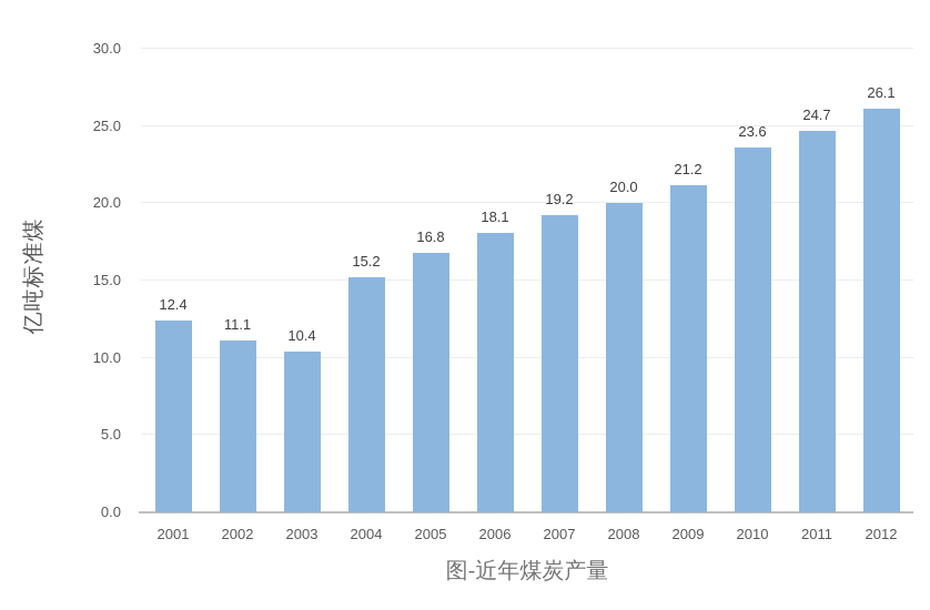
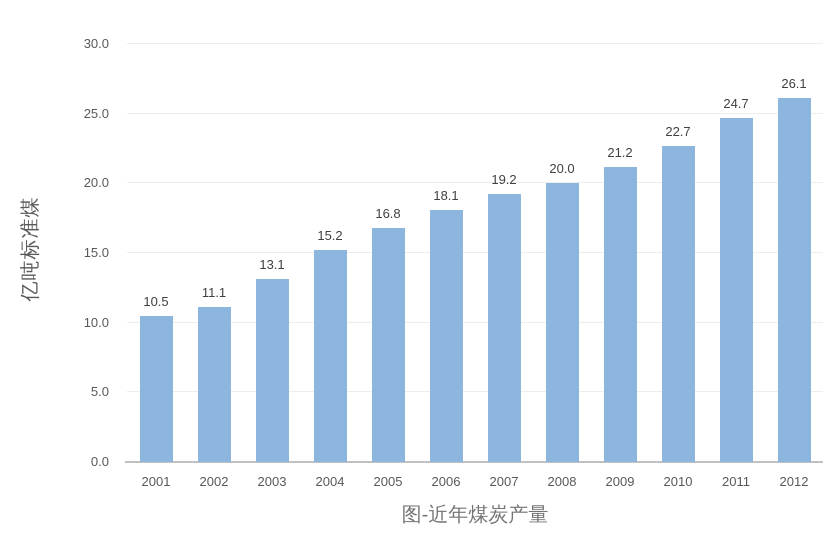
2001: 12.4 -> 10.5
2003: 10.4 -> 13.1
2010: 23.6 -> 22.7
